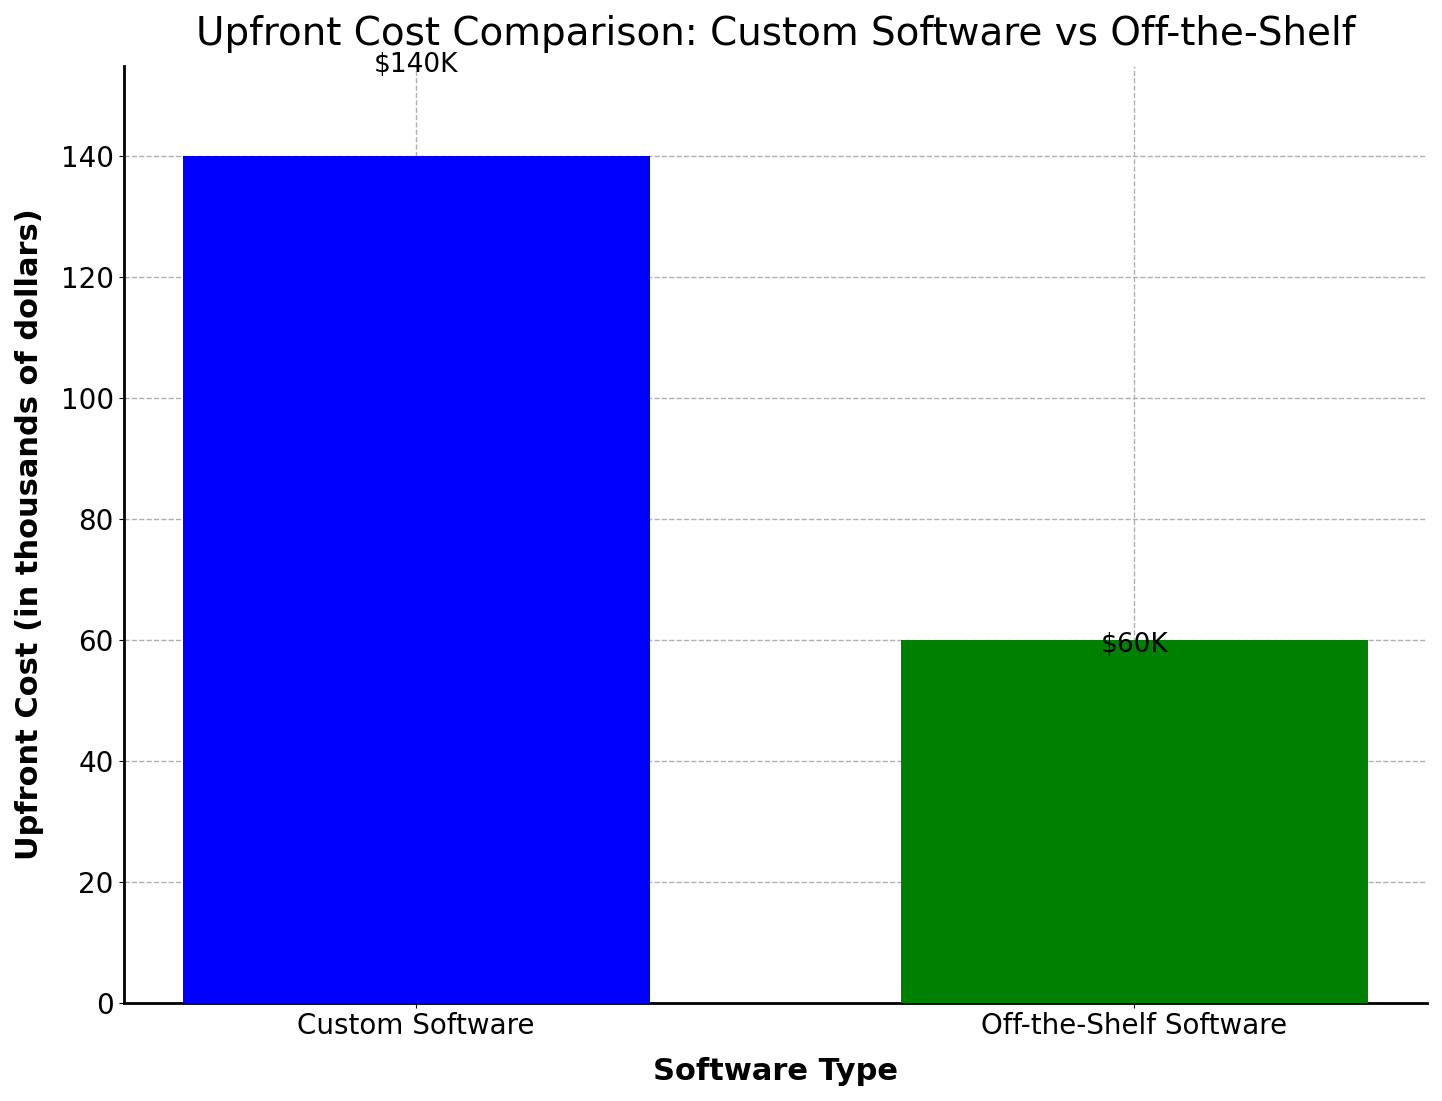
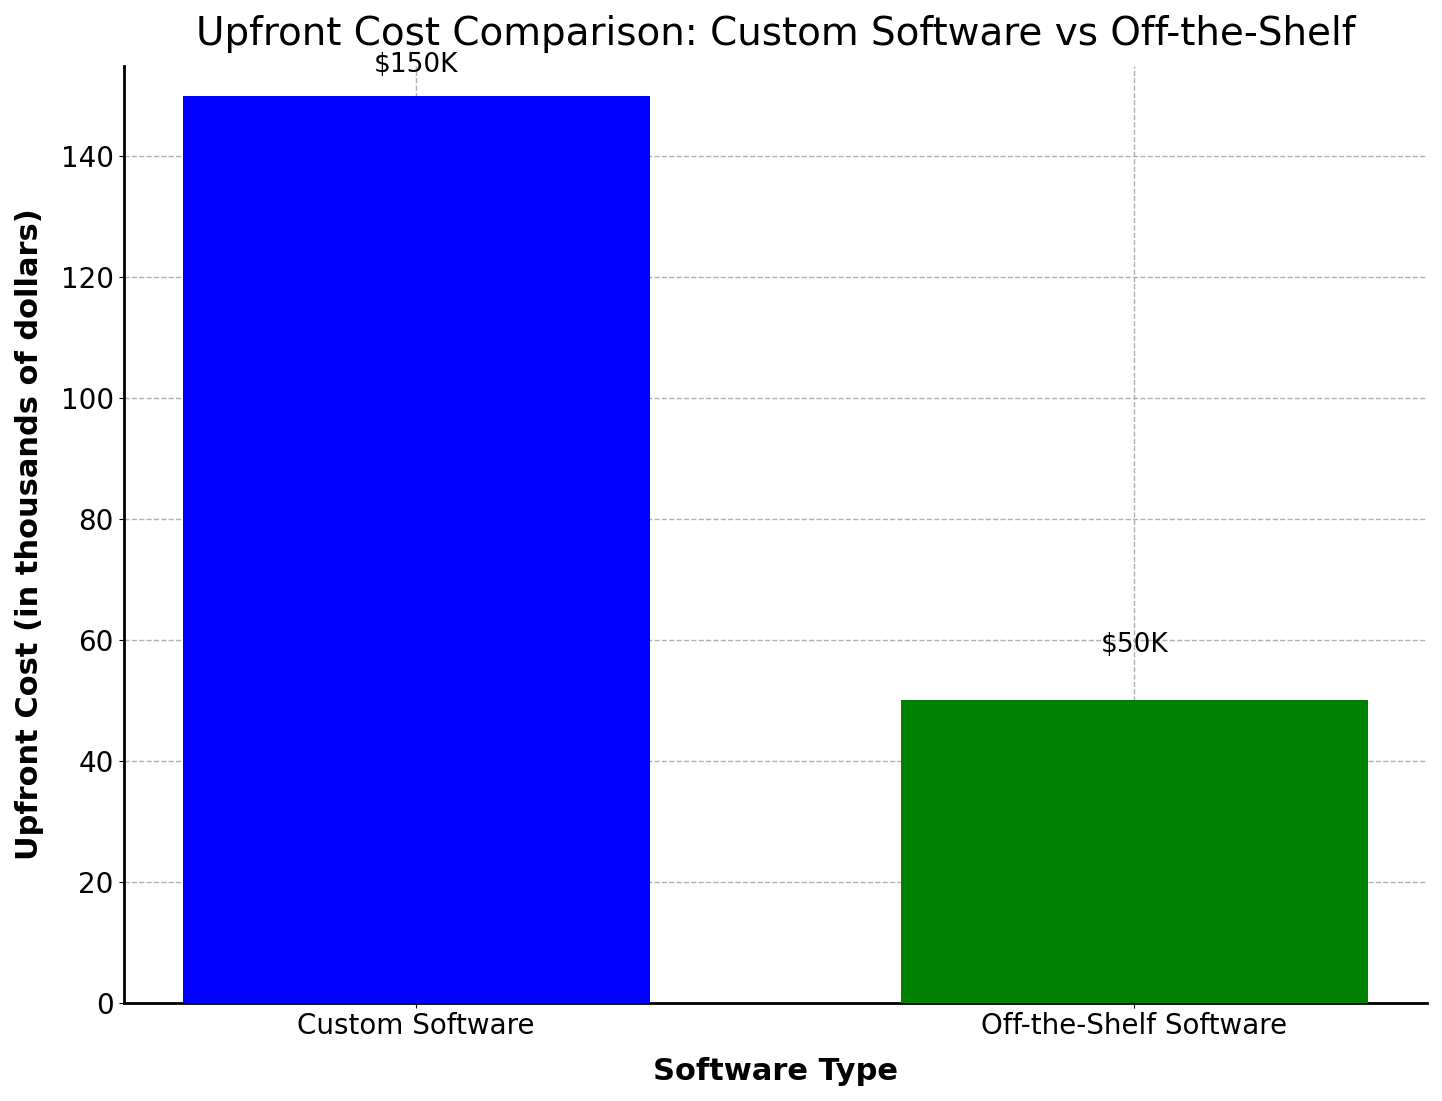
Custom Software: $140K -> $150K
Off-the-Shelf Software: $60K -> $50K
